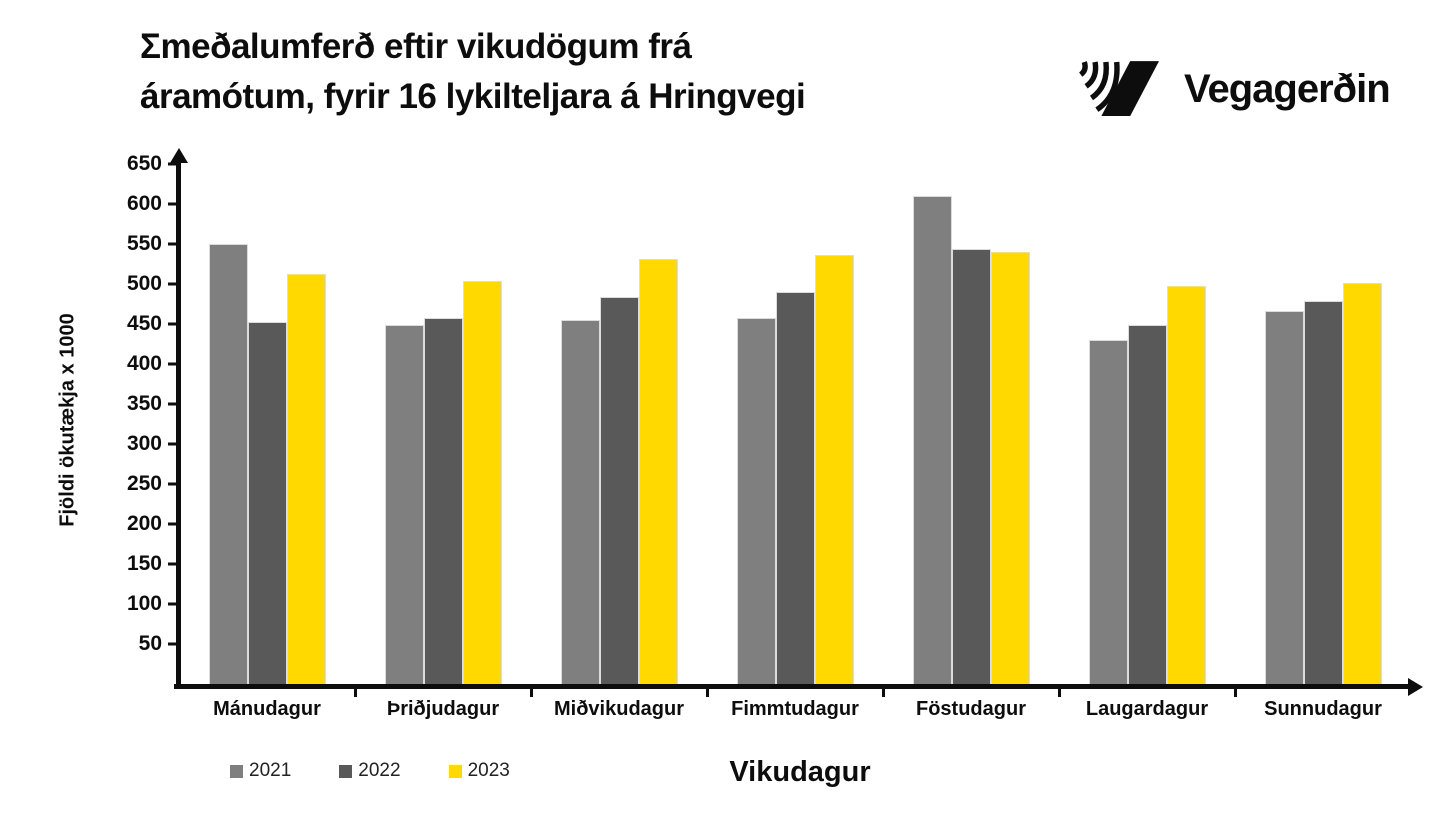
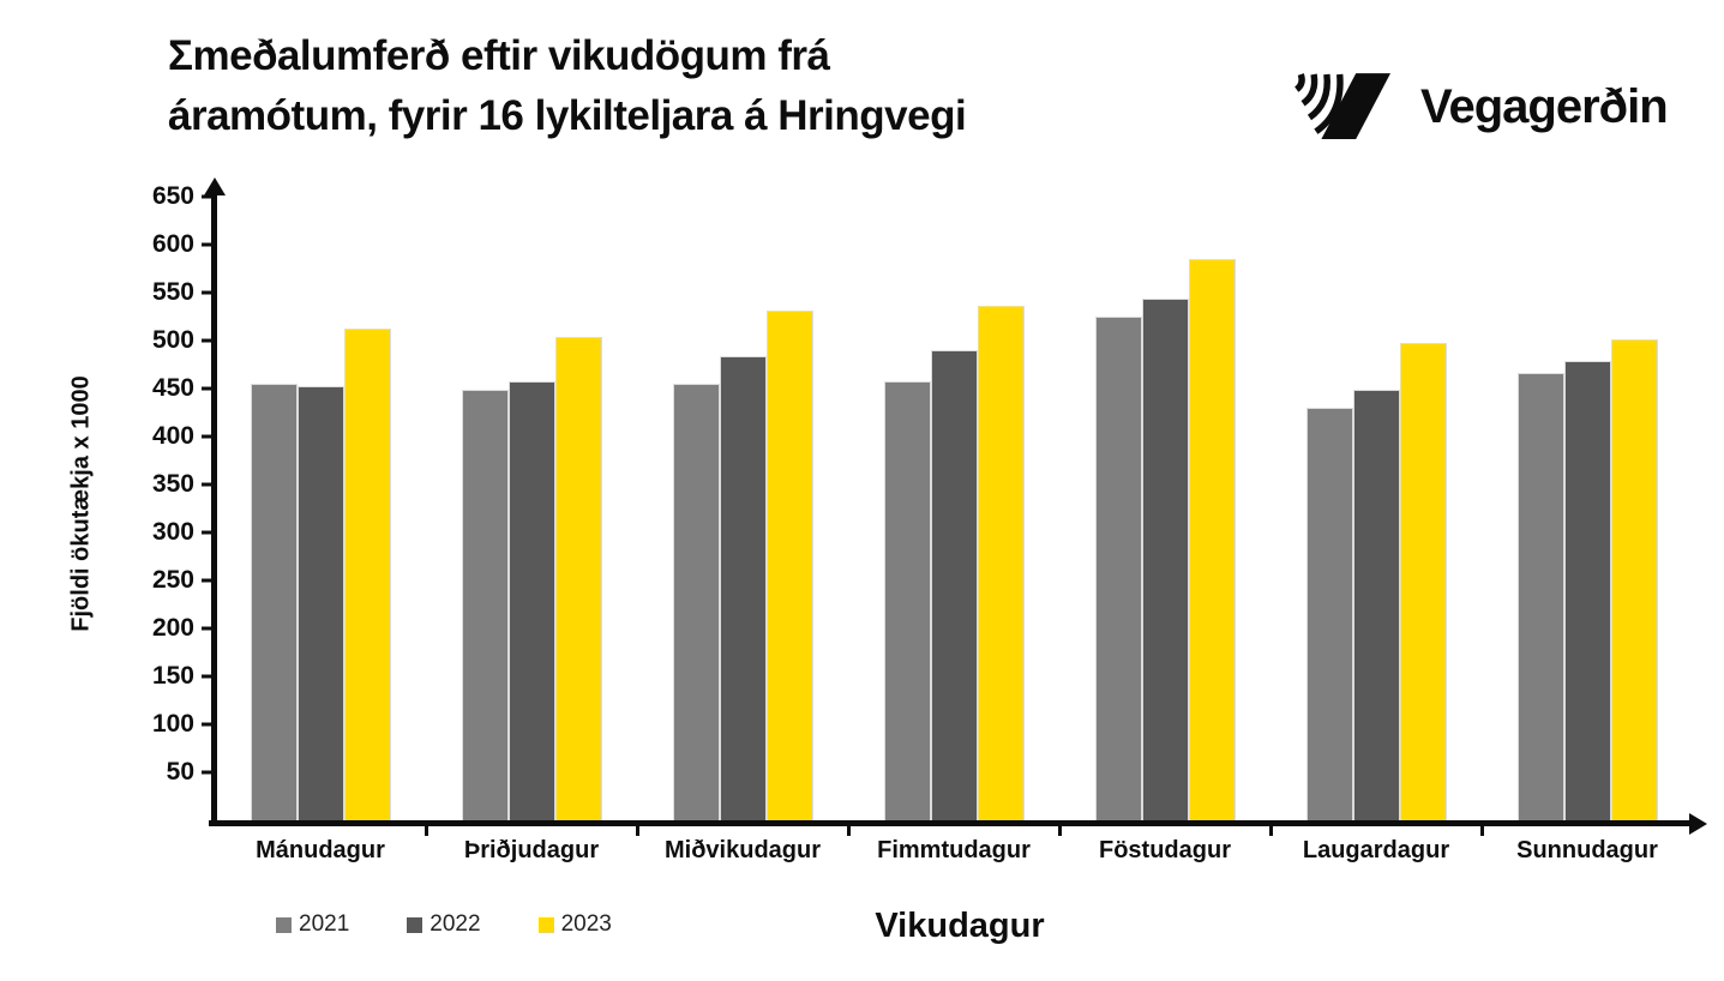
2021/Mánudagur: 550 -> 460
2021/Föstudagur: 610 -> 520
2023/Föstudagur: 540 -> 580
